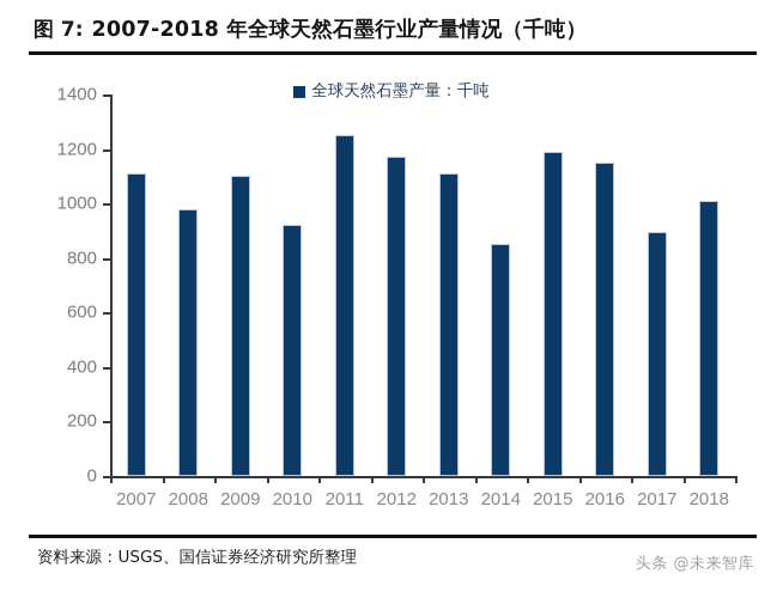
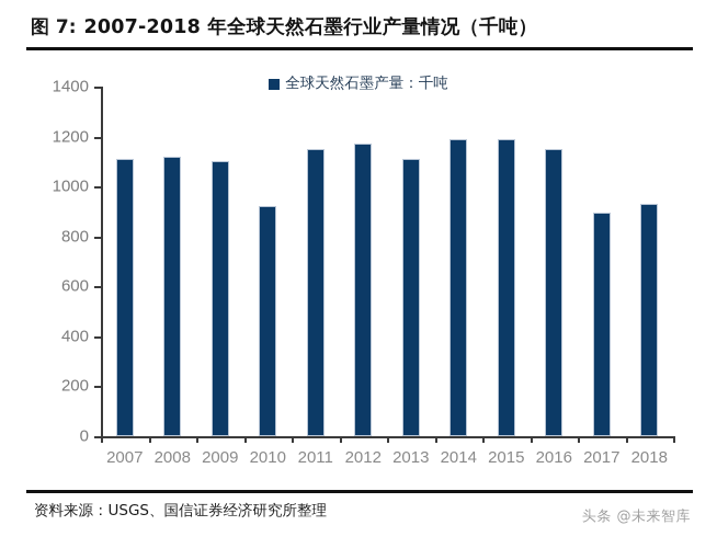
2008: 980 -> 1120
2011: 1250 -> 1150
2014: 850 -> 1190
2018: 1010 -> 930
